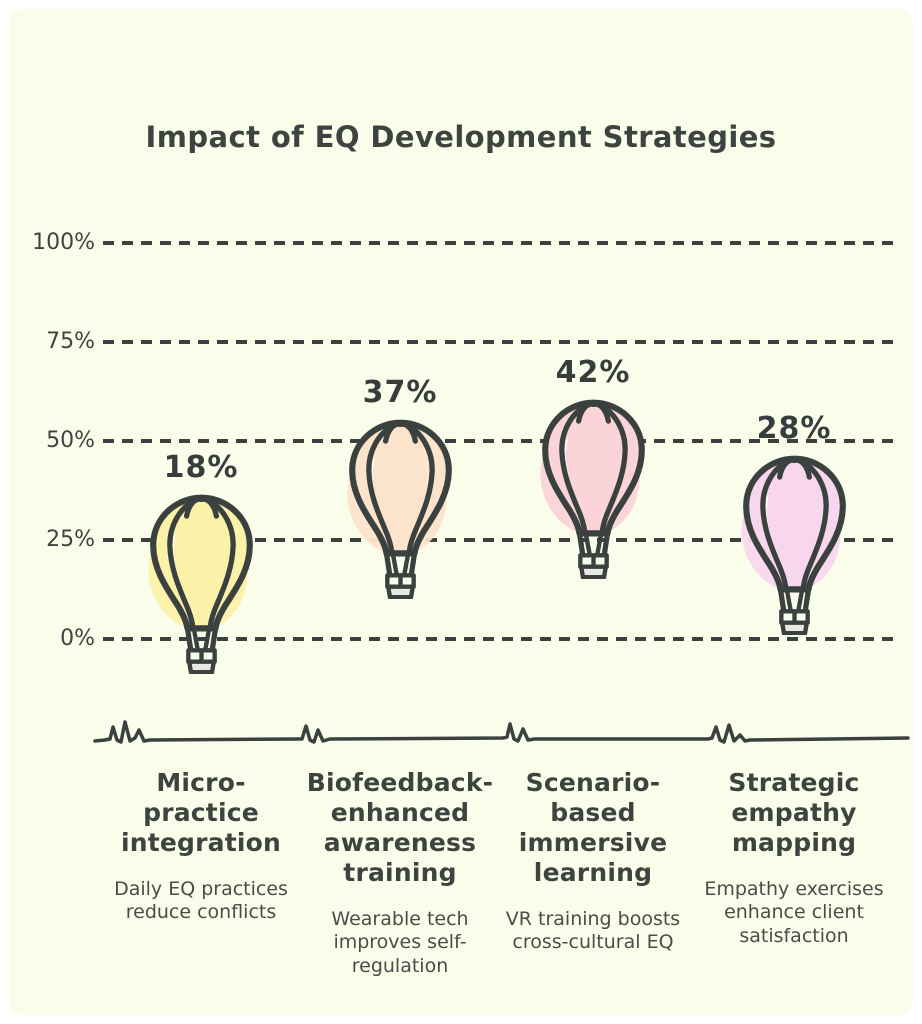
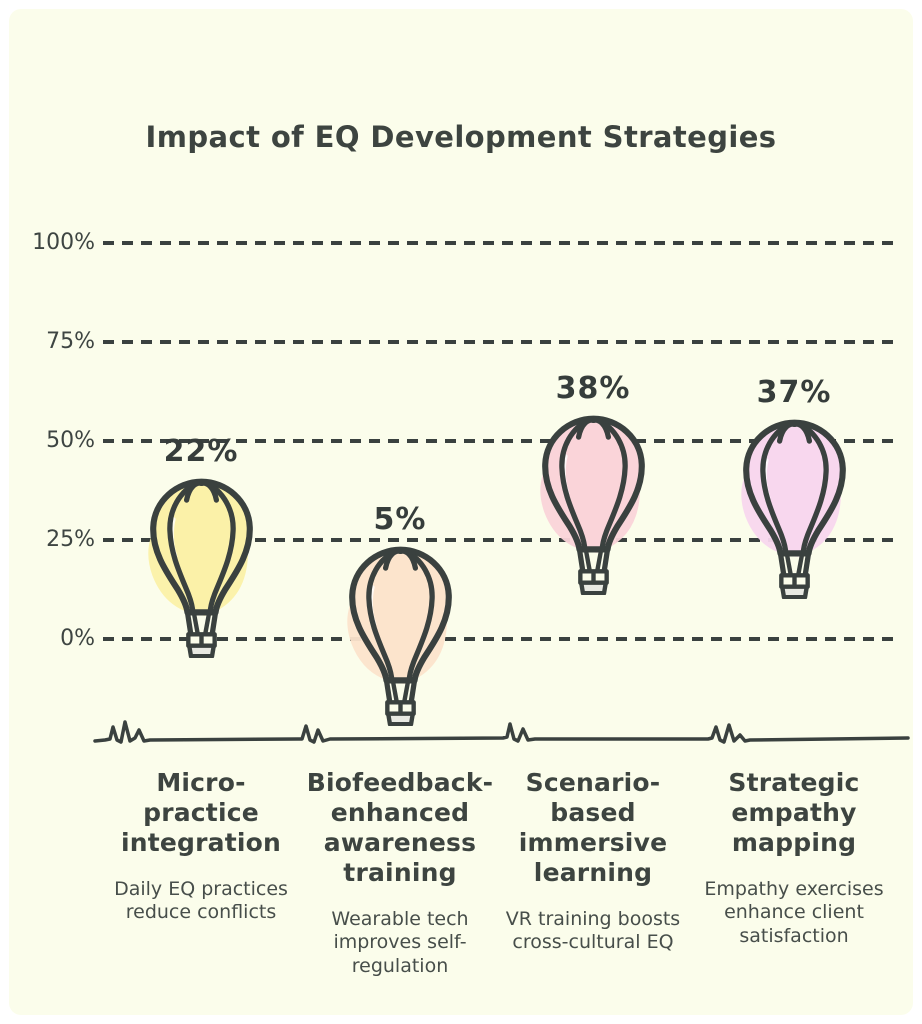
Micro-practice integration: 18% -> 22%
Biofeedback-enhanced awareness training: 37% -> 5%
Scenario-based immersive learning: 42% -> 38%
Strategic empathy mapping: 28% -> 37%
